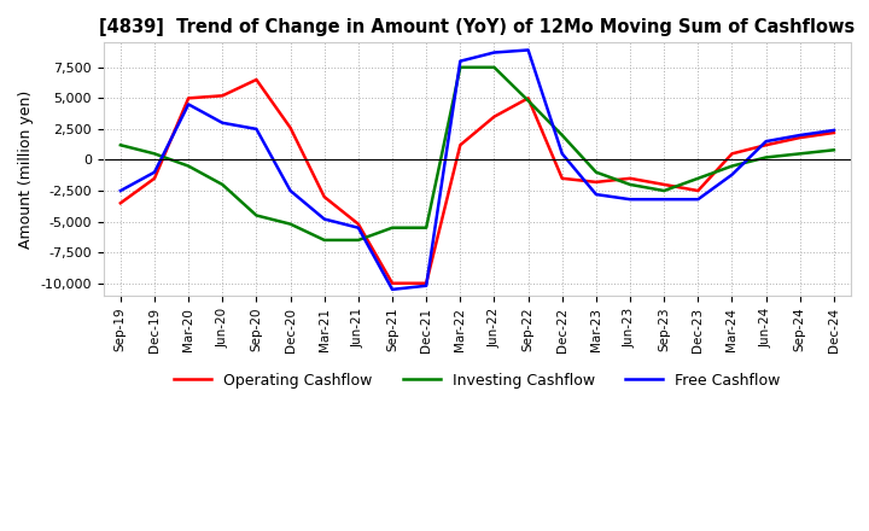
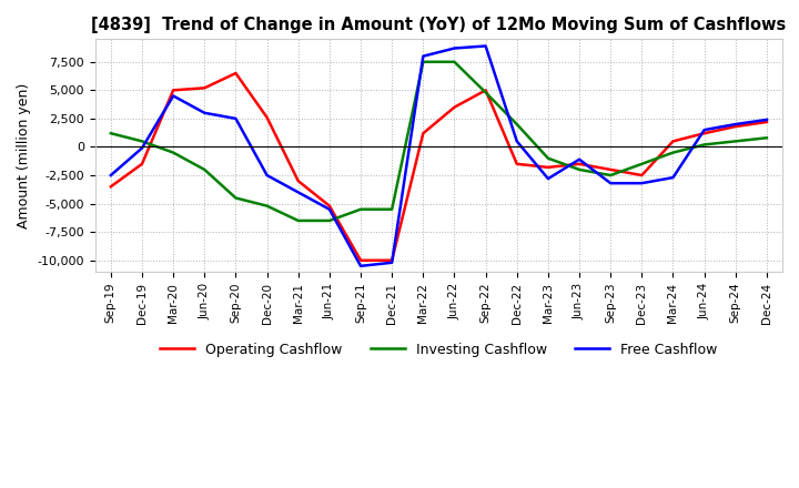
Free Cashflow/Dec-19: -1,000 -> -100
Free Cashflow/Mar-21: -4,800 -> -4,000
Free Cashflow/Jun-23: -3,200 -> -1,100
Free Cashflow/Mar-24: -1,200 -> -2,700
